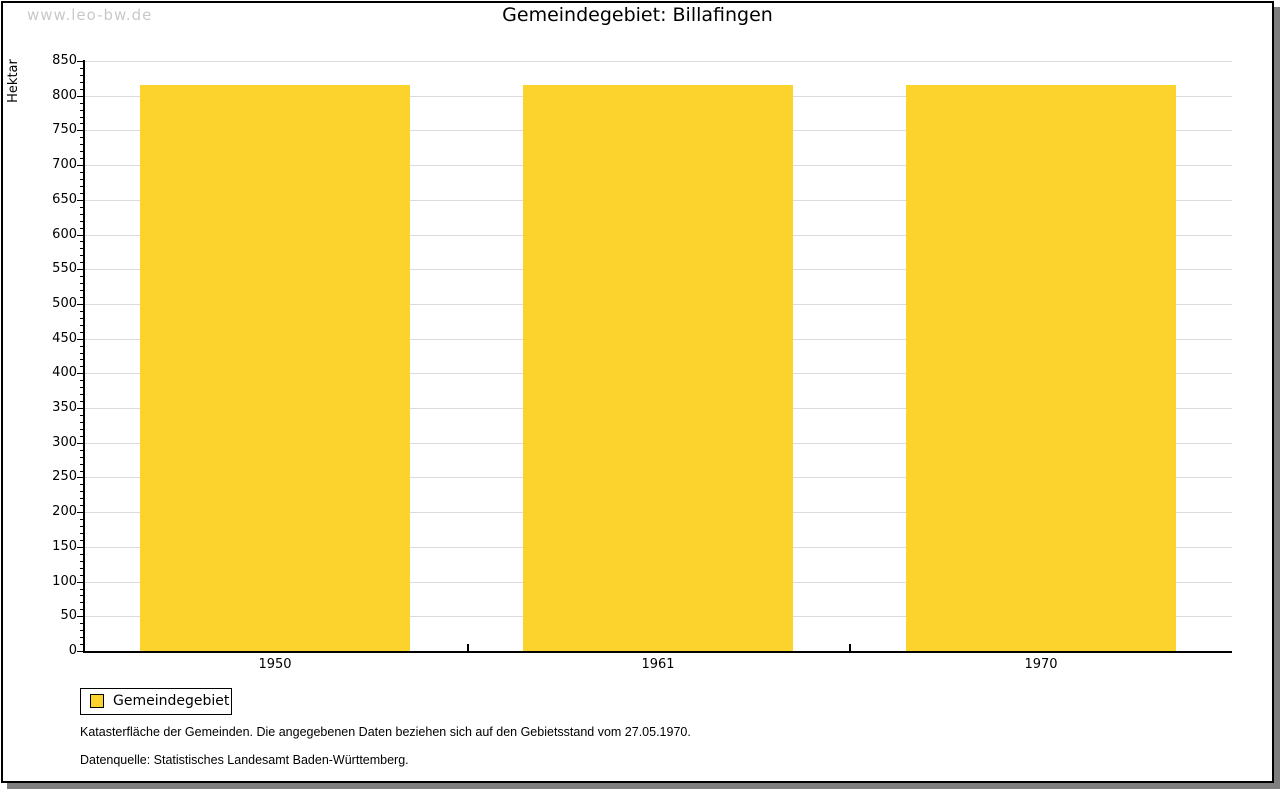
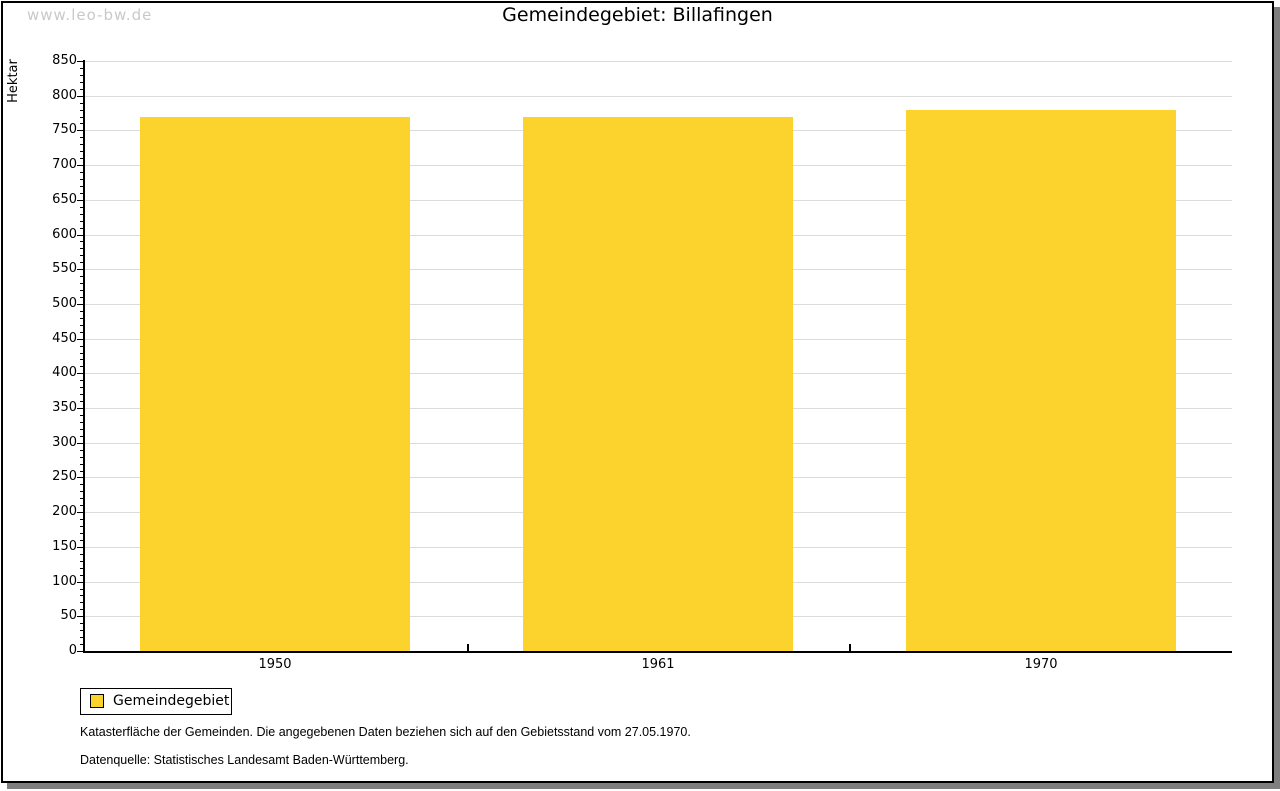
1950: 820 -> 770
1961: 820 -> 770
1970: 820 -> 780
